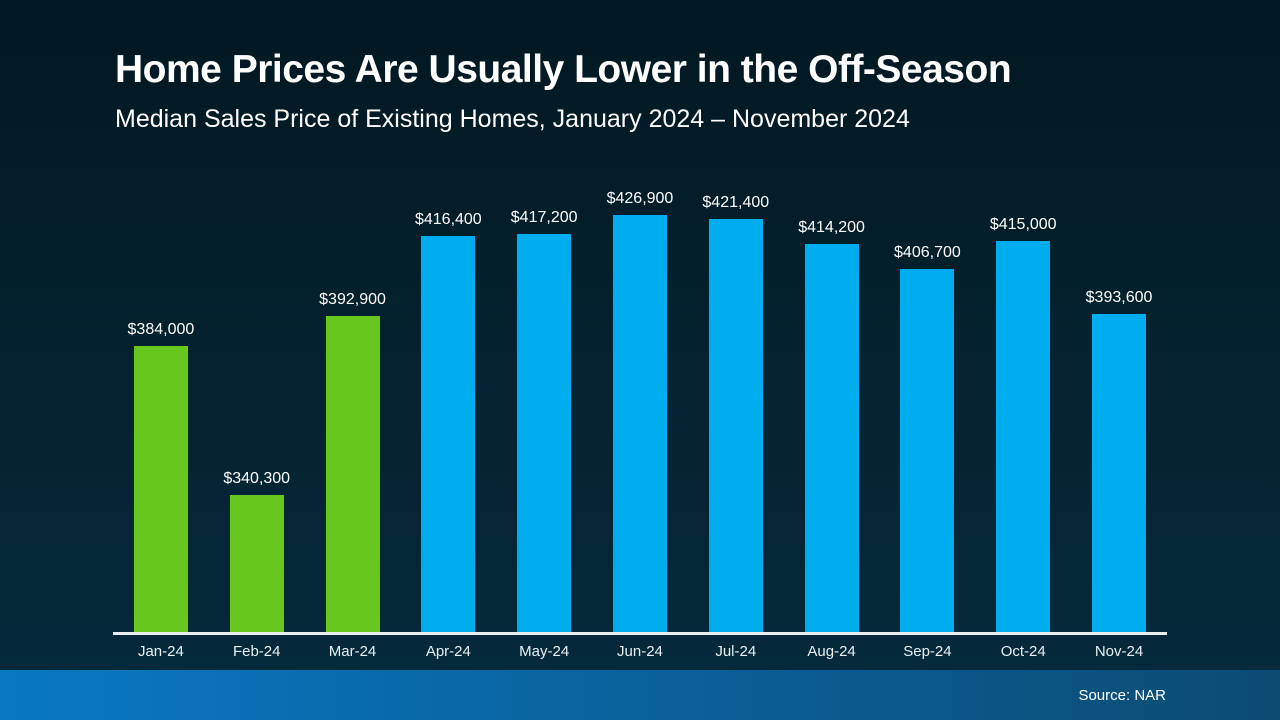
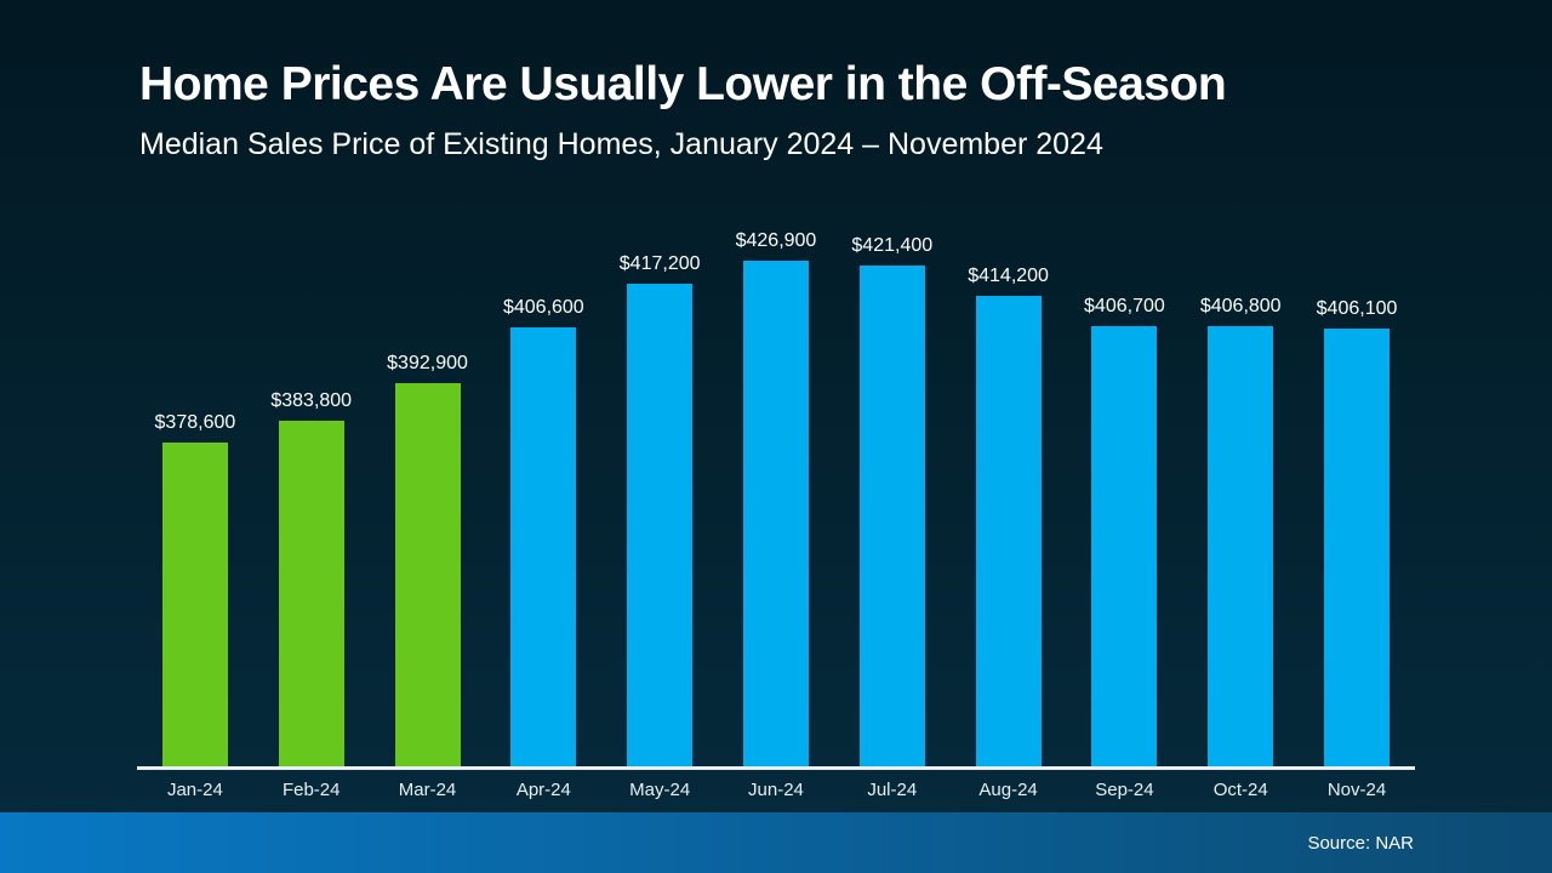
Jan-24: $384,000 -> $378,600
Feb-24: $340,300 -> $383,800
Apr-24: $416,400 -> $406,600
Oct-24: $415,000 -> $406,800
Nov-24: $393,600 -> $406,100
